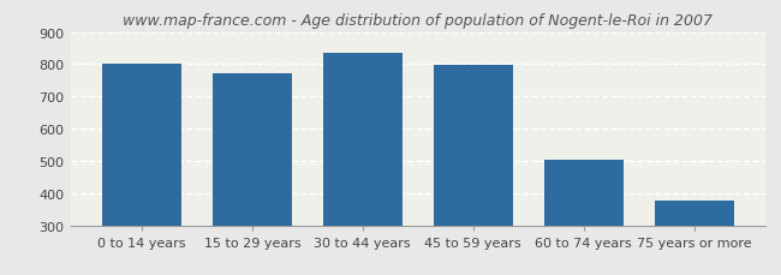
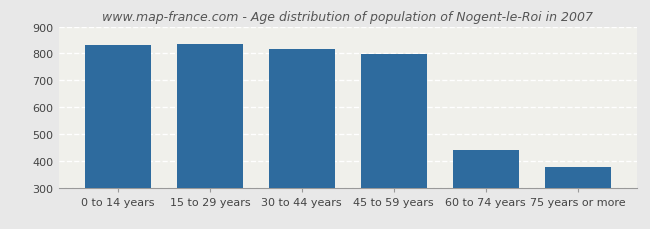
0 to 14 years: 803 -> 830
15 to 29 years: 770 -> 835
30 to 44 years: 835 -> 815
60 to 74 years: 503 -> 440
